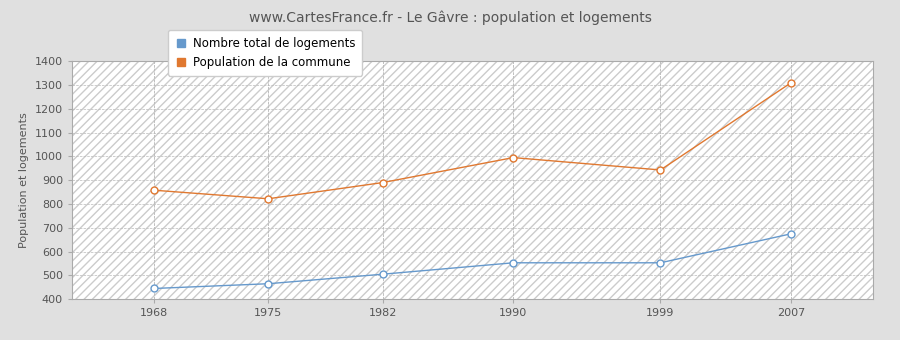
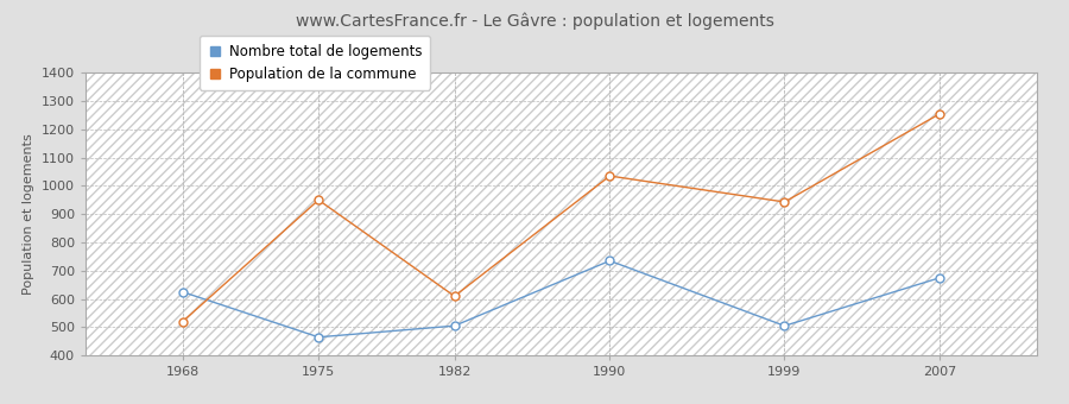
Nombre total de logements/1968: 445 -> 625
Population de la commune/1968: 858 -> 520
Population de la commune/1975: 822 -> 950
Population de la commune/1982: 890 -> 610
Nombre total de logements/1990: 553 -> 735
Population de la commune/1990: 995 -> 1035
Nombre total de logements/1999: 553 -> 505
Population de la commune/2007: 1310 -> 1255
